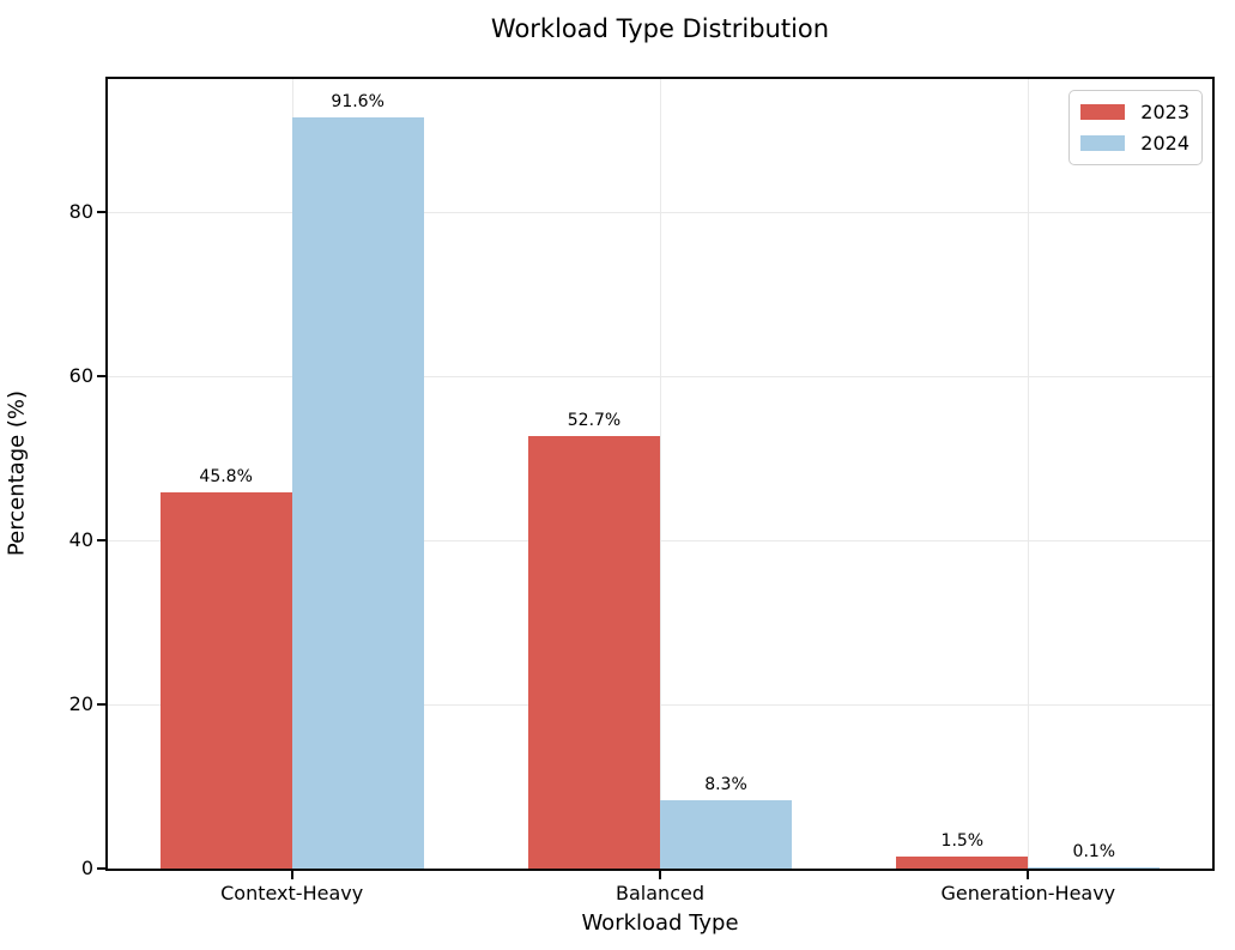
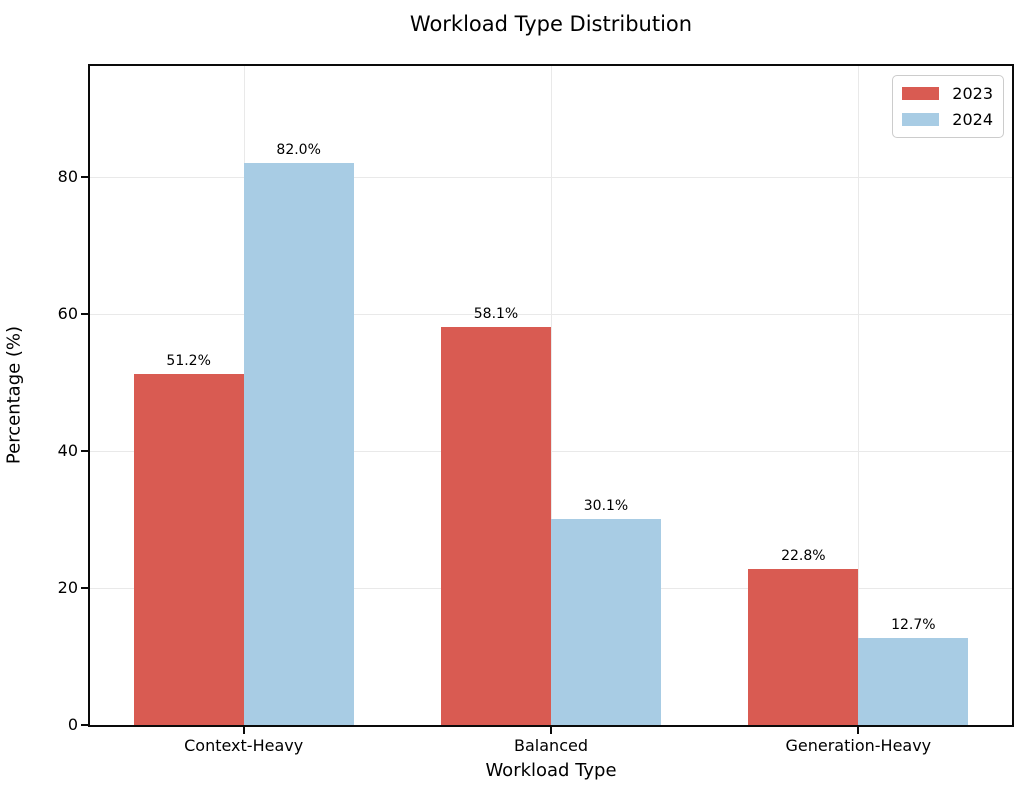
2023/Context-Heavy: 45.8% -> 51.2%
2024/Context-Heavy: 91.6% -> 82.0%
2023/Balanced: 52.7% -> 58.1%
2024/Balanced: 8.3% -> 30.1%
2023/Generation-Heavy: 1.5% -> 22.8%
2024/Generation-Heavy: 0.1% -> 12.7%
